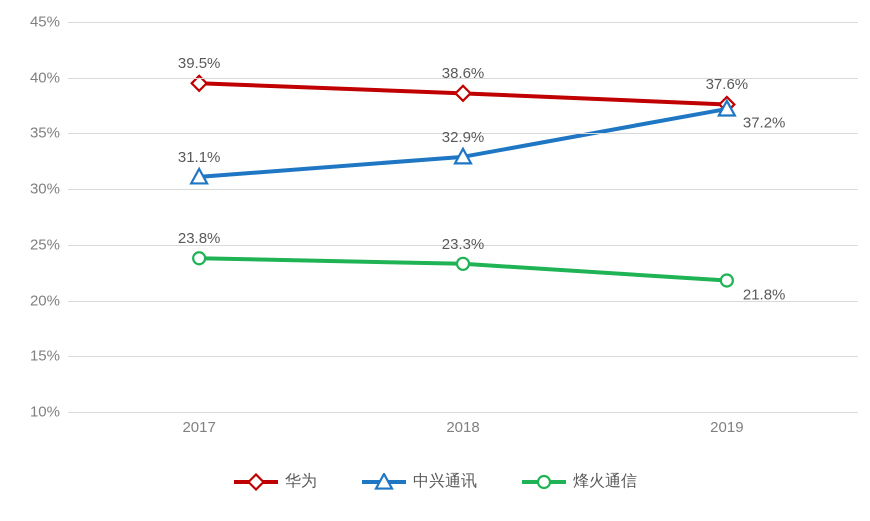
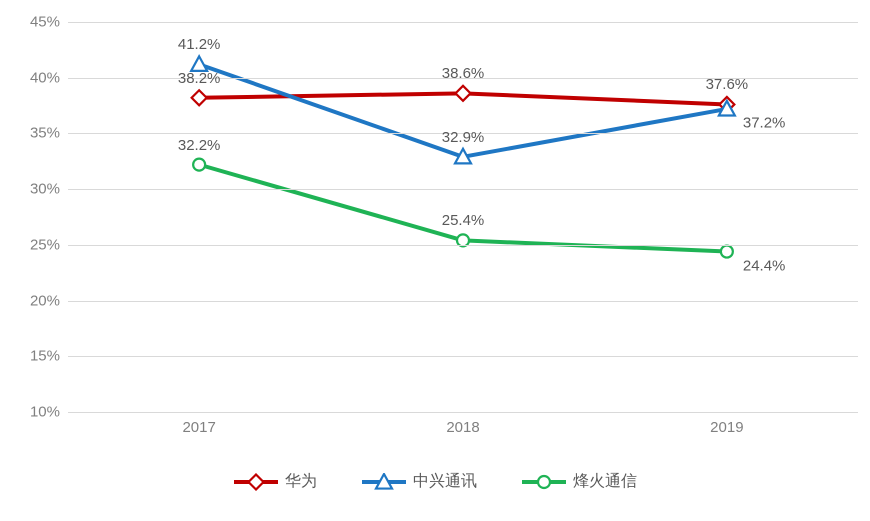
华为/2017: 39.5% -> 38.2%
中兴通讯/2017: 31.1% -> 41.2%
烽火通信/2017: 23.8% -> 32.2%
烽火通信/2018: 23.3% -> 25.4%
烽火通信/2019: 21.8% -> 24.4%
